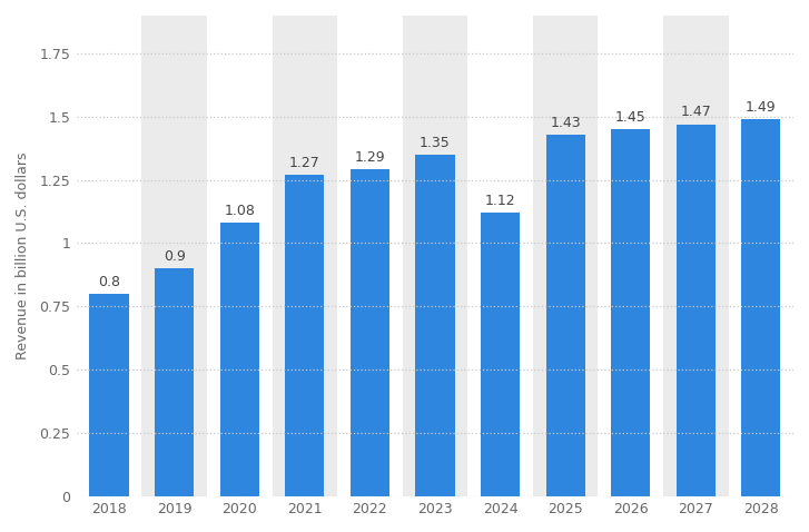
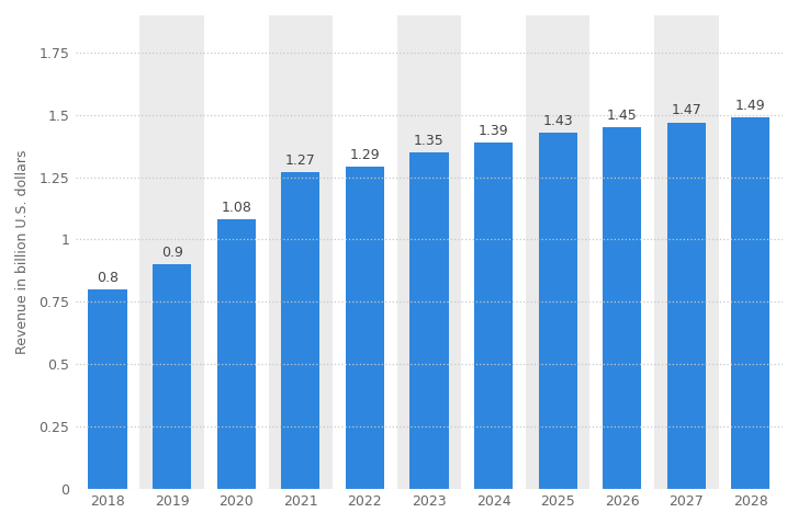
2024: 1.12 -> 1.39
